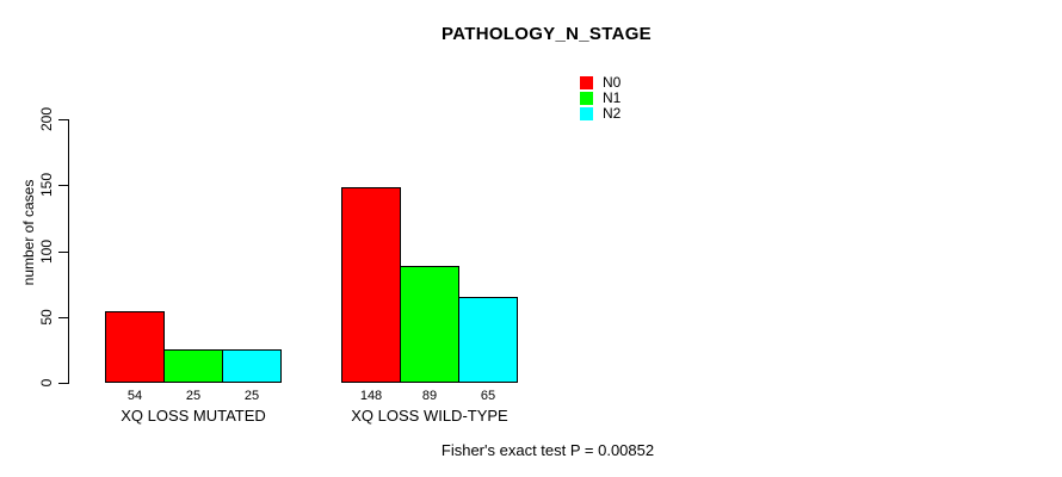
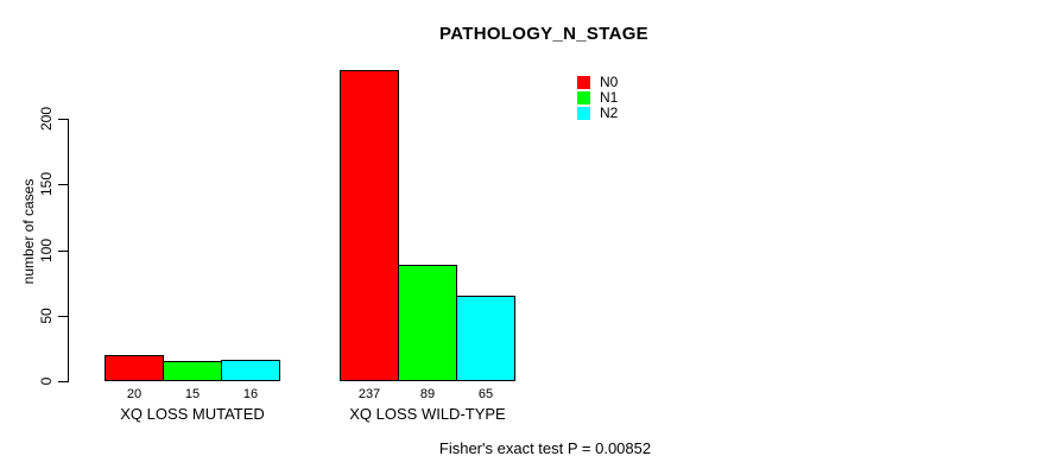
N0/XQ LOSS MUTATED: 54 -> 20
N1/XQ LOSS MUTATED: 25 -> 15
N2/XQ LOSS MUTATED: 25 -> 16
N0/XQ LOSS WILD-TYPE: 148 -> 237
